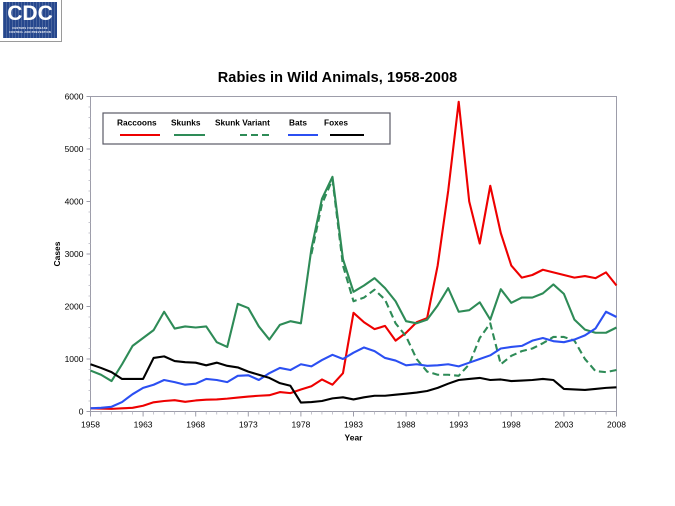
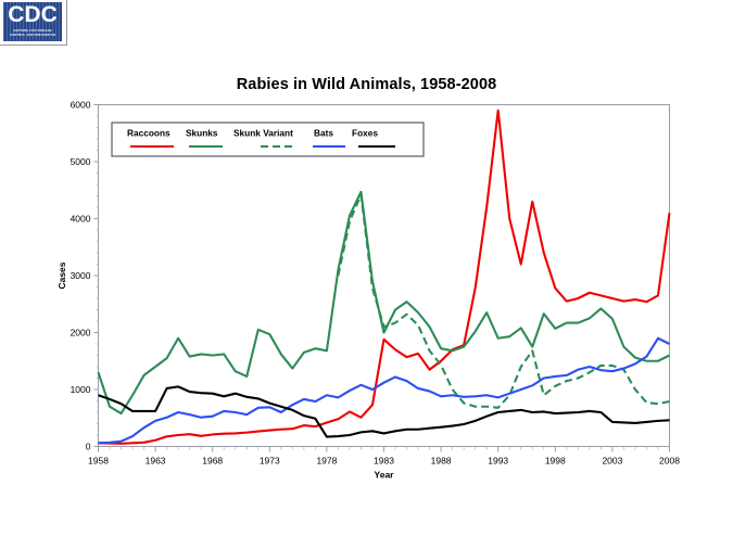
Skunks/1958: 800 -> 1300
Skunks/1983: 2300 -> 2000
Raccoons/2008: 2400 -> 4100
